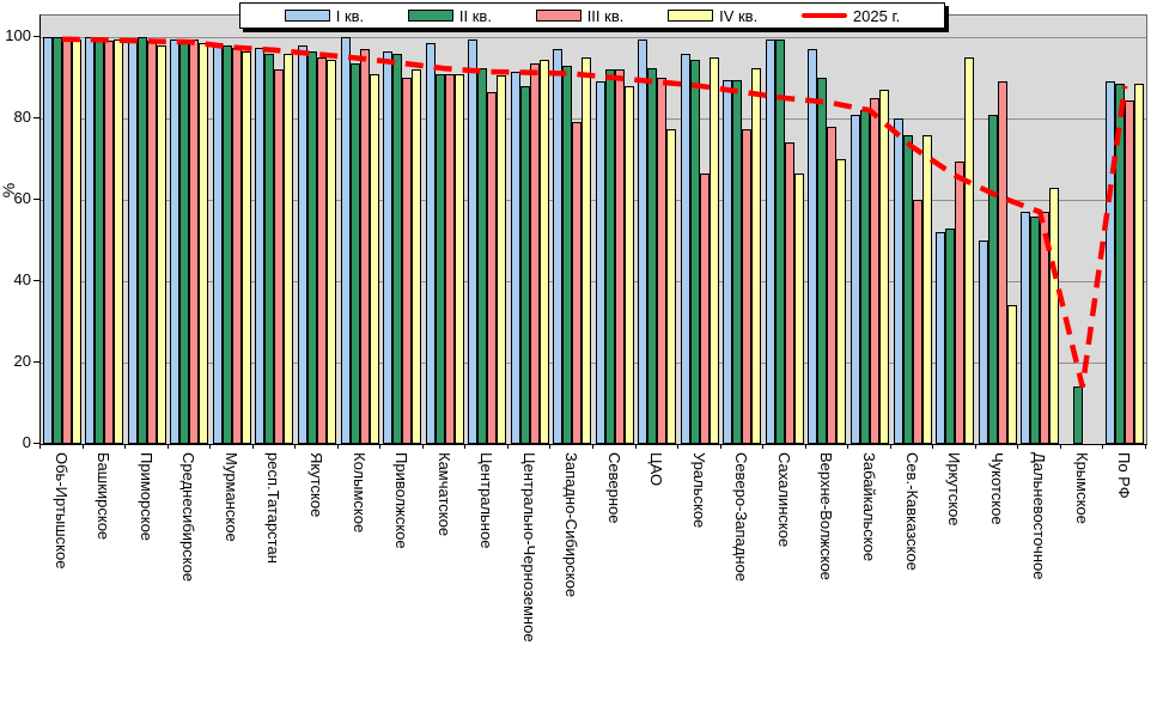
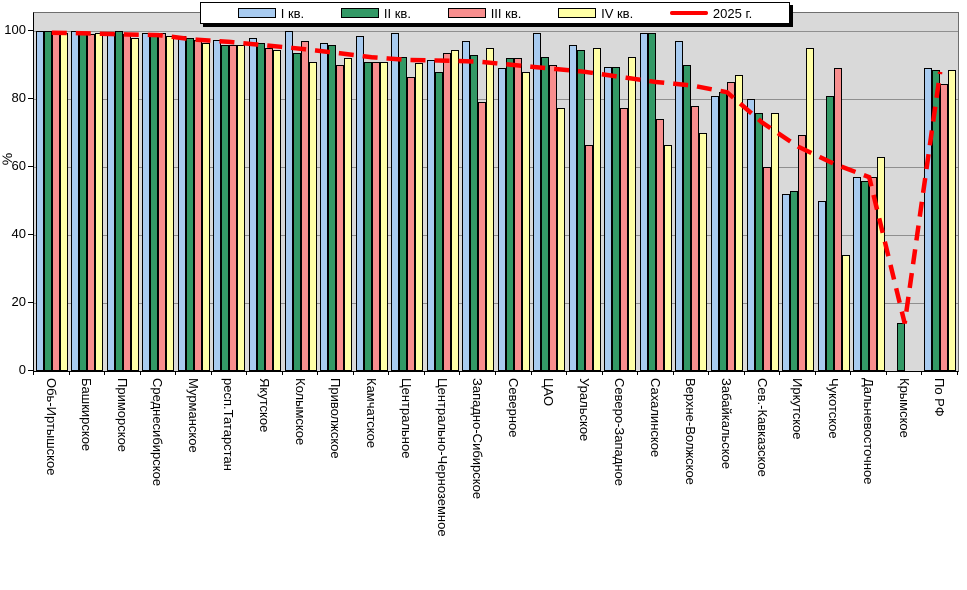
III кв./респ.Татарстан: 92 -> 96
